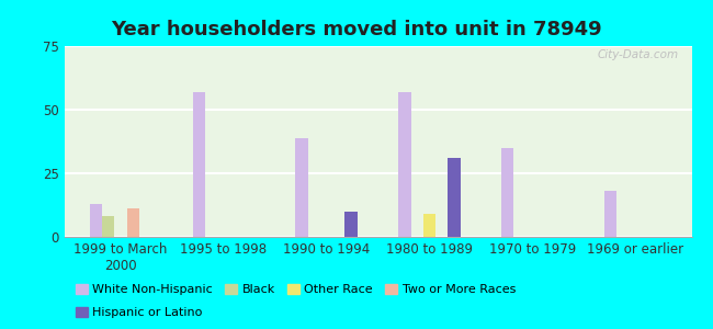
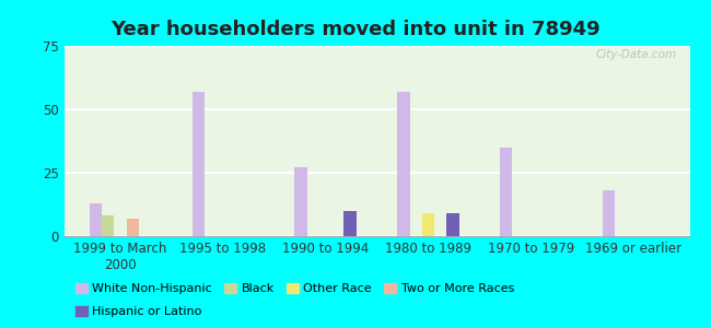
Two or More Races/1999 to March 2000: 11 -> 7
White Non-Hispanic/1990 to 1994: 39 -> 27
Hispanic or Latino/1980 to 1989: 31 -> 9
